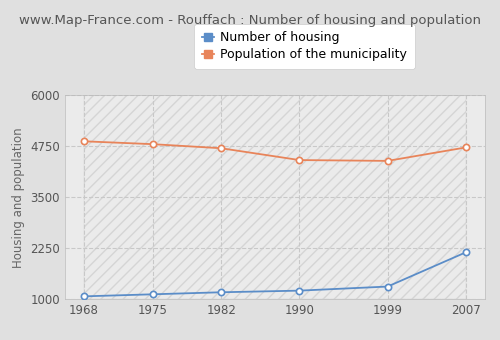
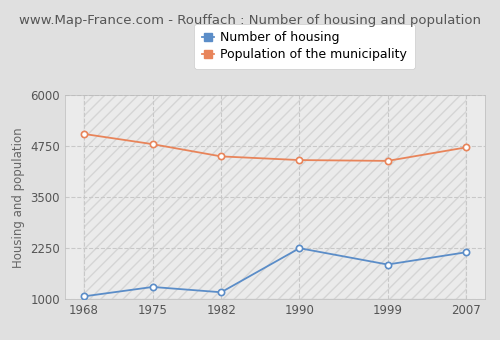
Population of the municipality/1968: 4870 -> 5050
Number of housing/1975: 1120 -> 1300
Population of the municipality/1982: 4700 -> 4500
Number of housing/1990: 1210 -> 2250
Number of housing/1999: 1310 -> 1850
